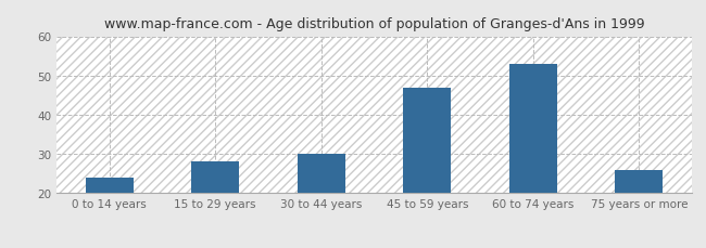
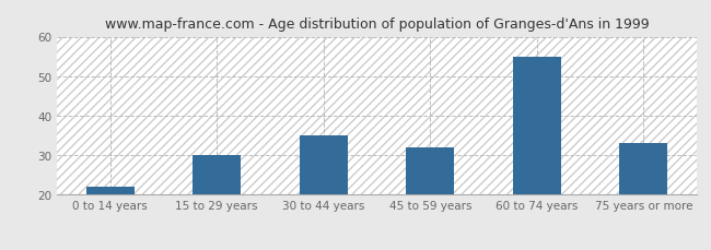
0 to 14 years: 24 -> 22
15 to 29 years: 28 -> 30
30 to 44 years: 30 -> 35
45 to 59 years: 47 -> 32
60 to 74 years: 53 -> 55
75 years or more: 26 -> 33
